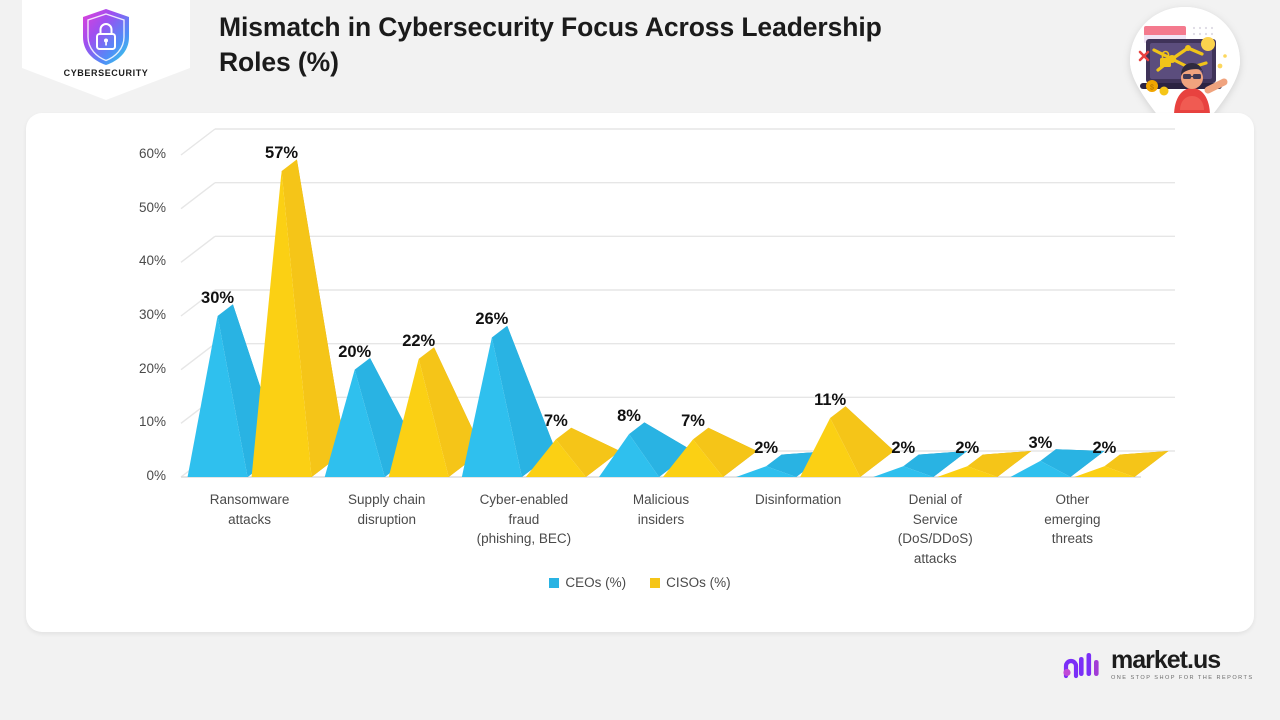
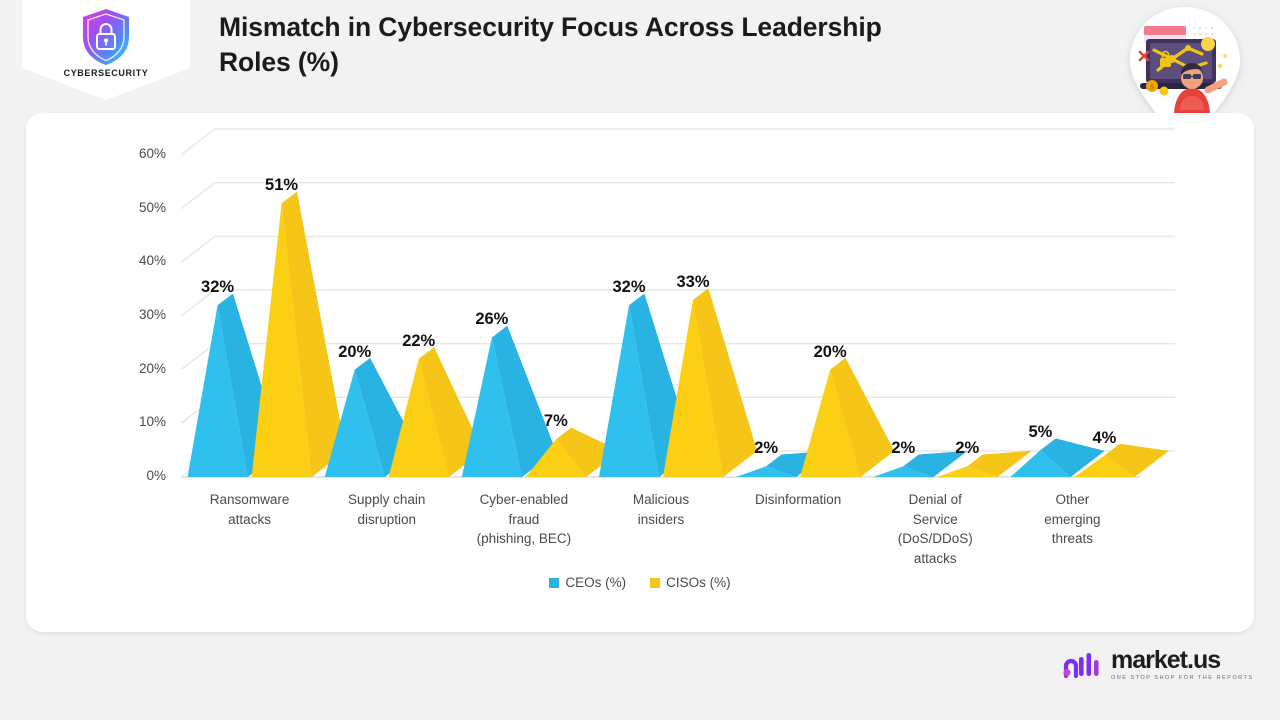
CEOs (%)/Ransomware attacks: 30% -> 32%
CISOs (%)/Ransomware attacks: 57% -> 51%
CEOs (%)/Malicious insiders: 8% -> 32%
CISOs (%)/Malicious insiders: 7% -> 33%
CISOs (%)/Disinformation: 11% -> 20%
CEOs (%)/Other emerging threats: 3% -> 5%
CISOs (%)/Other emerging threats: 2% -> 4%
